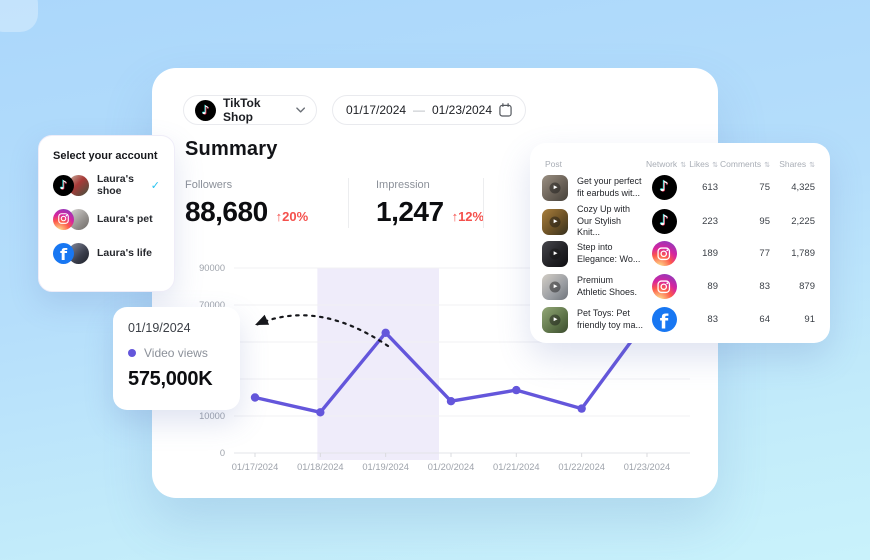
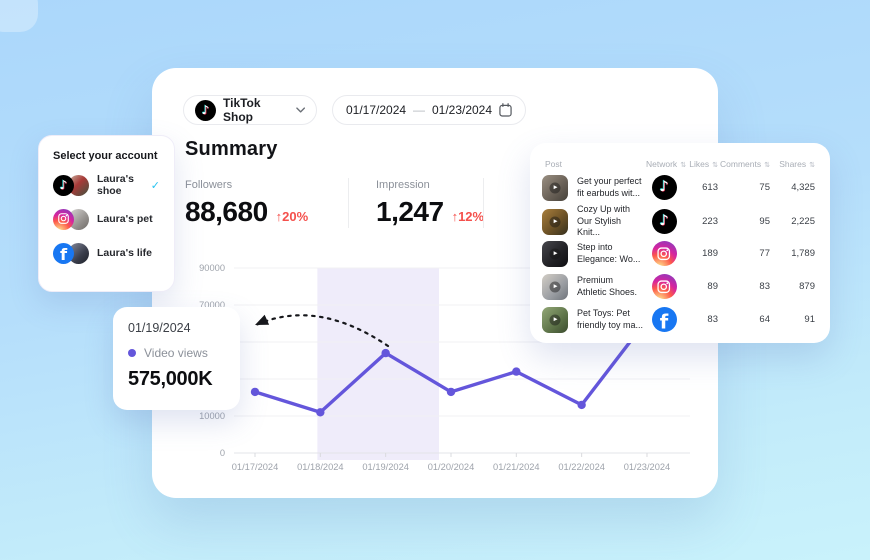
01/17/2024: 20000 -> 23000
01/19/2024: 55000 -> 44000
01/20/2024: 18000 -> 23000
01/21/2024: 24000 -> 34000
01/22/2024: 14000 -> 16000
